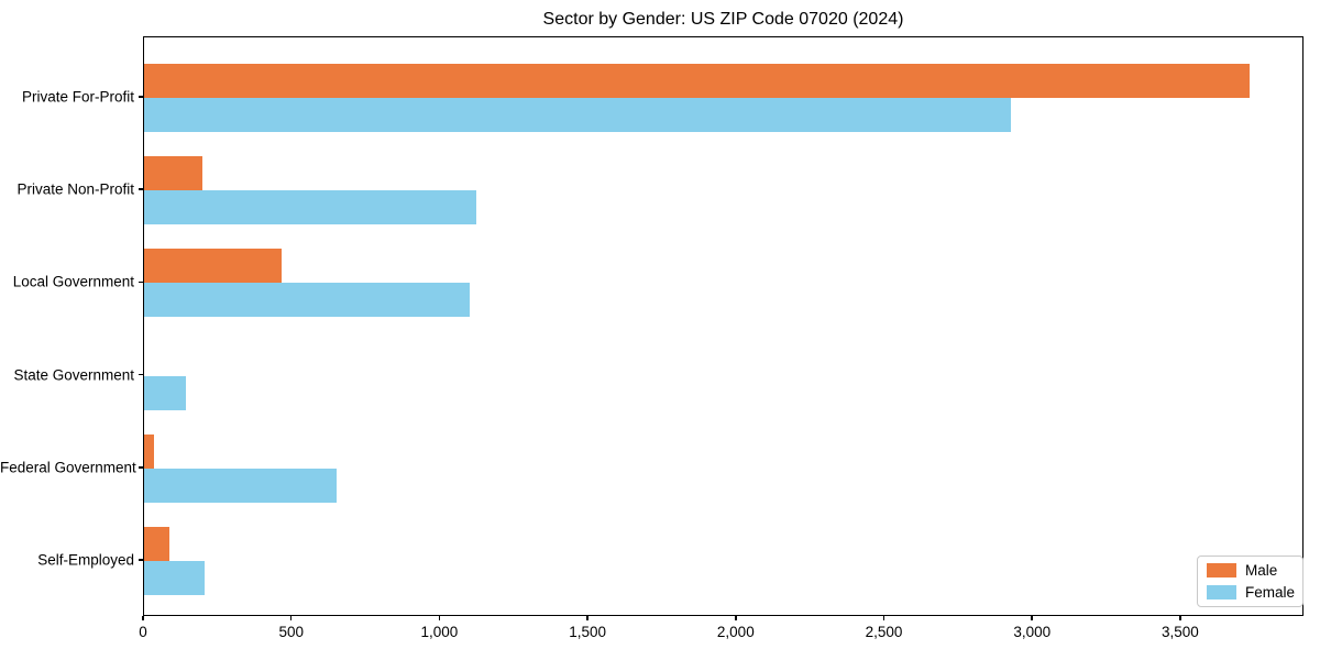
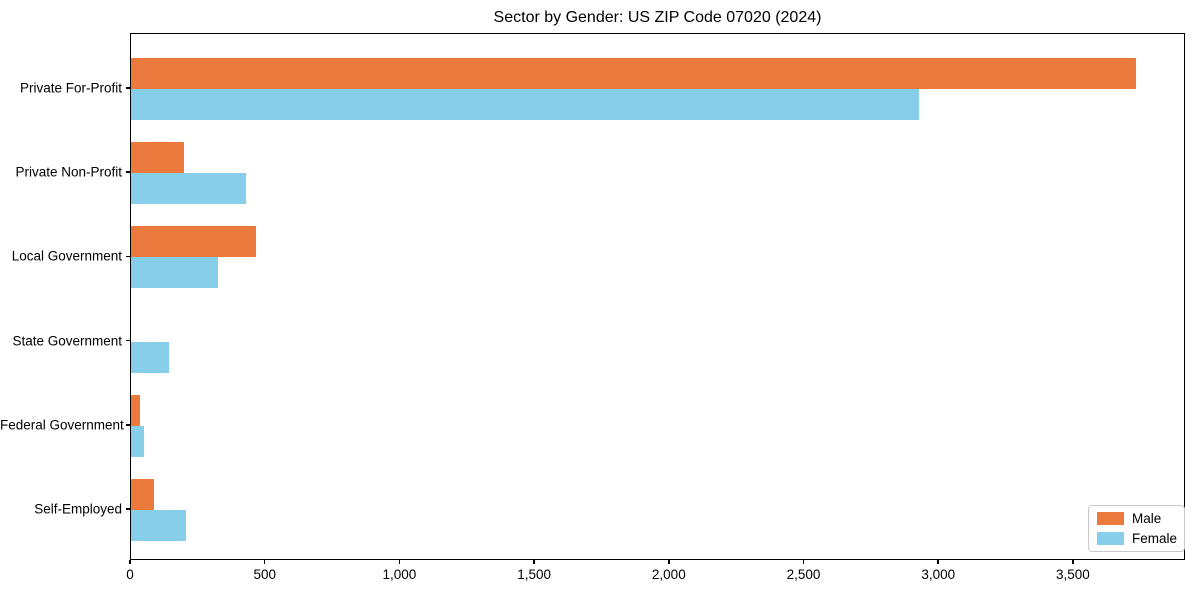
Female/Private Non-Profit: 1120 -> 430
Female/Local Government: 1100 -> 320
Female/Federal Government: 650 -> 50
